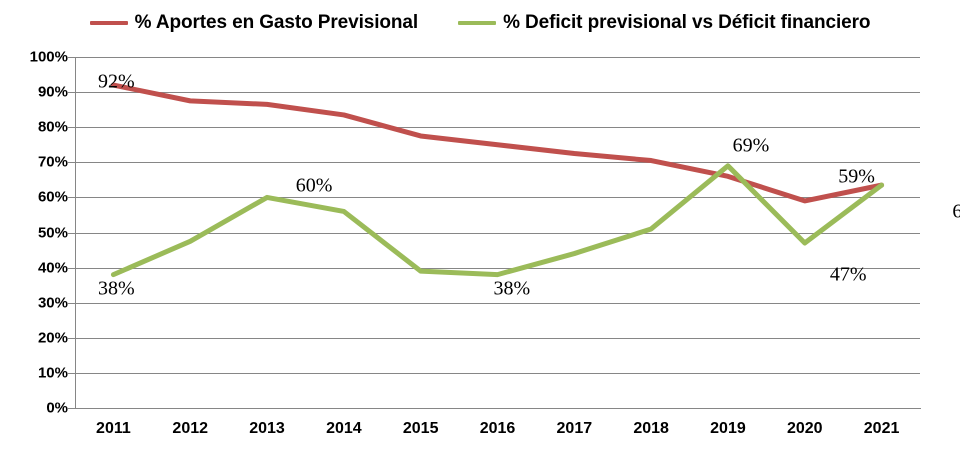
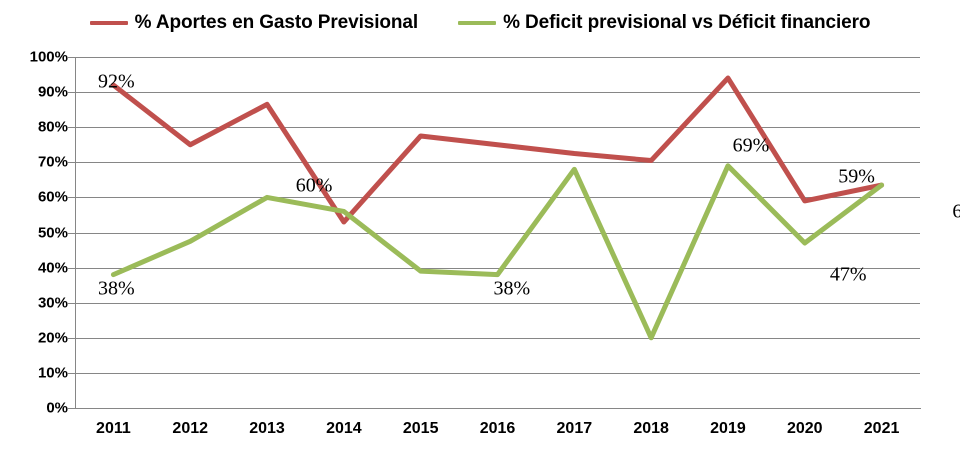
% Aportes en Gasto Previsional/2012: 88% -> 75%
% Aportes en Gasto Previsional/2014: 84% -> 53%
% Deficit previsional vs Déficit financiero/2017: 44% -> 68%
% Deficit previsional vs Déficit financiero/2018: 51% -> 20%
% Aportes en Gasto Previsional/2019: 66% -> 94%
